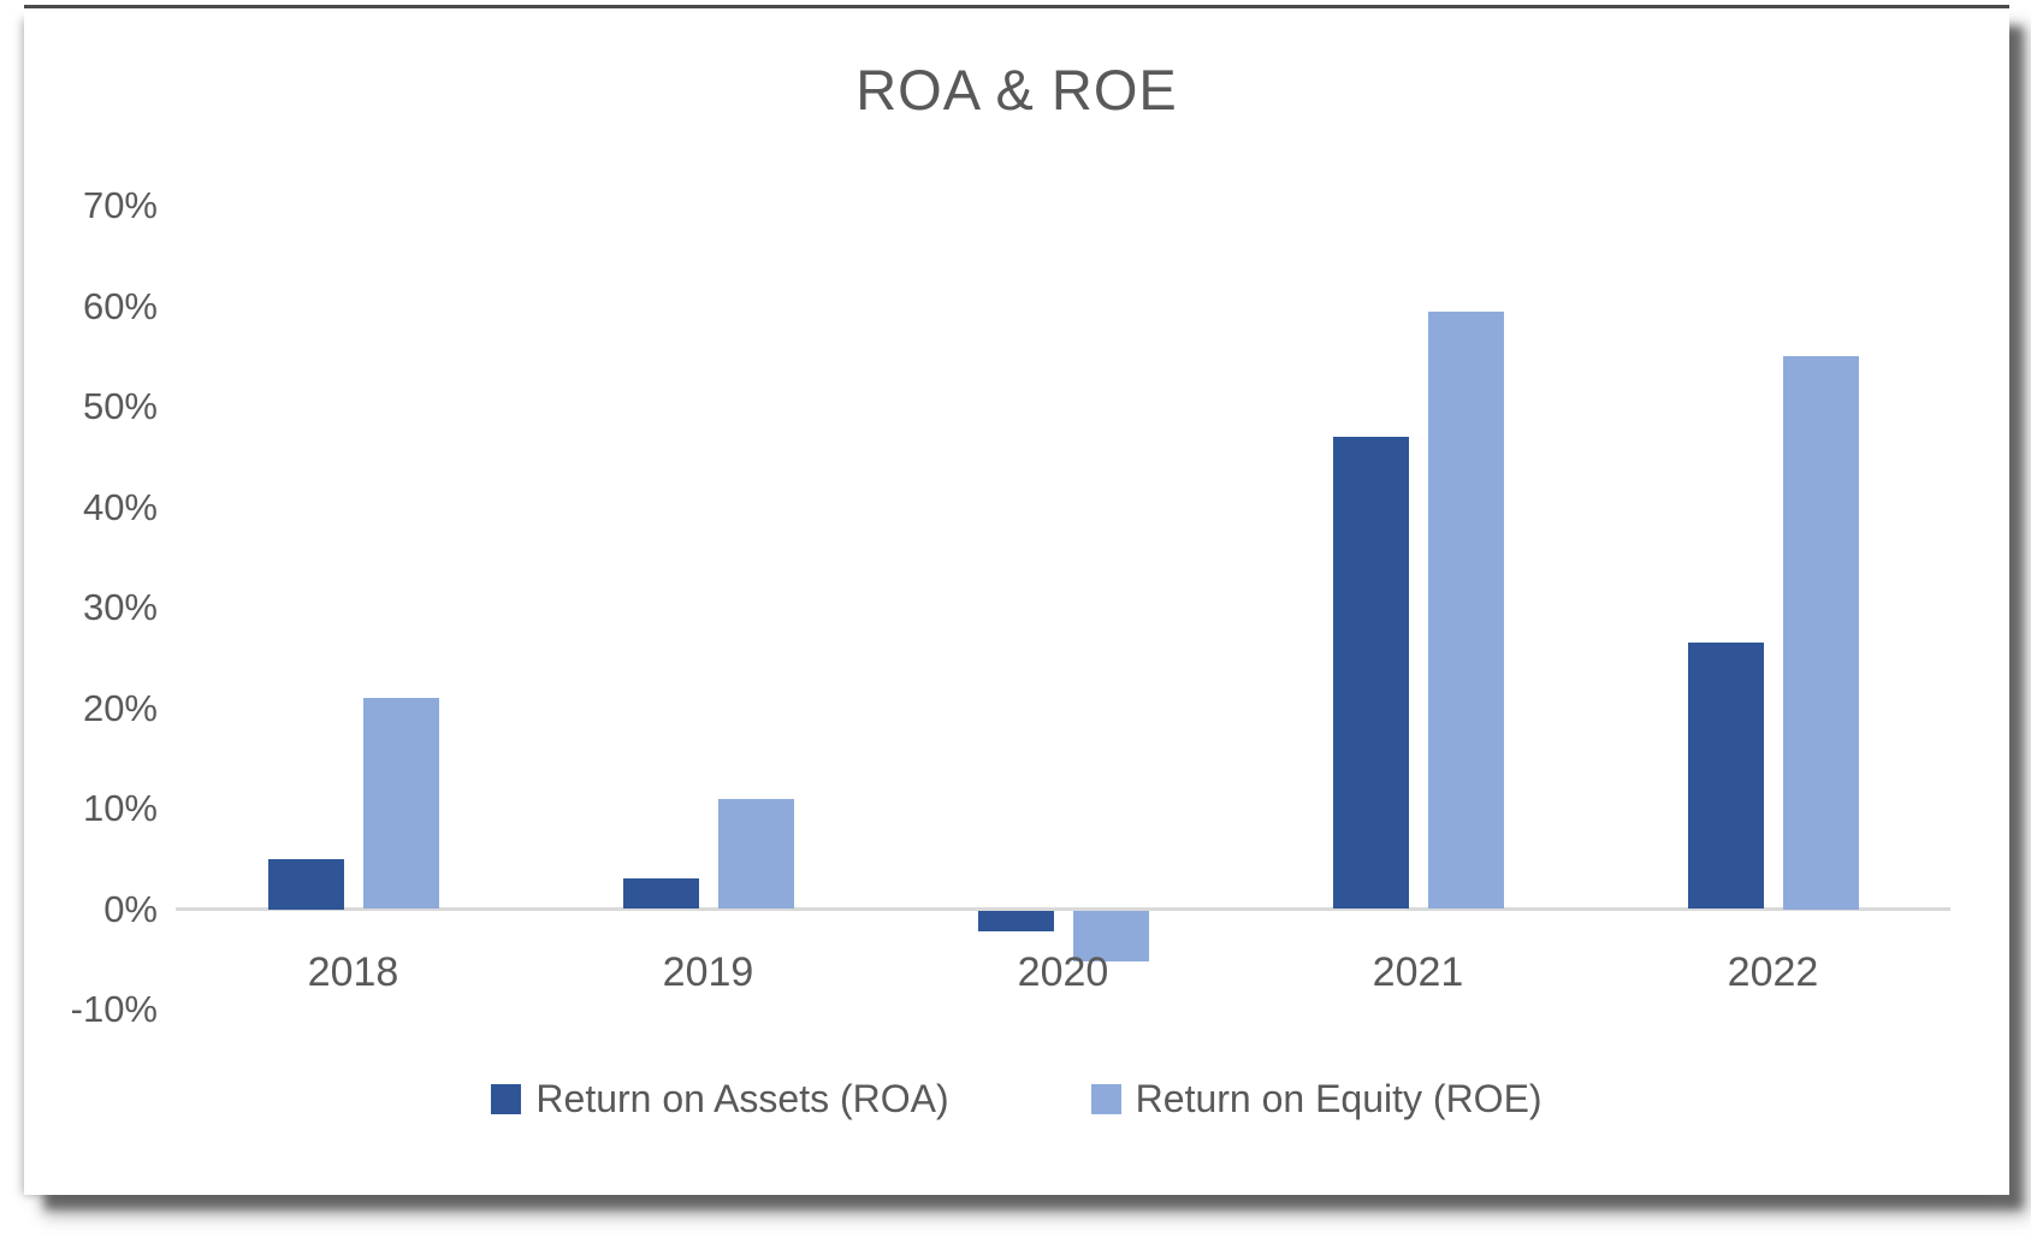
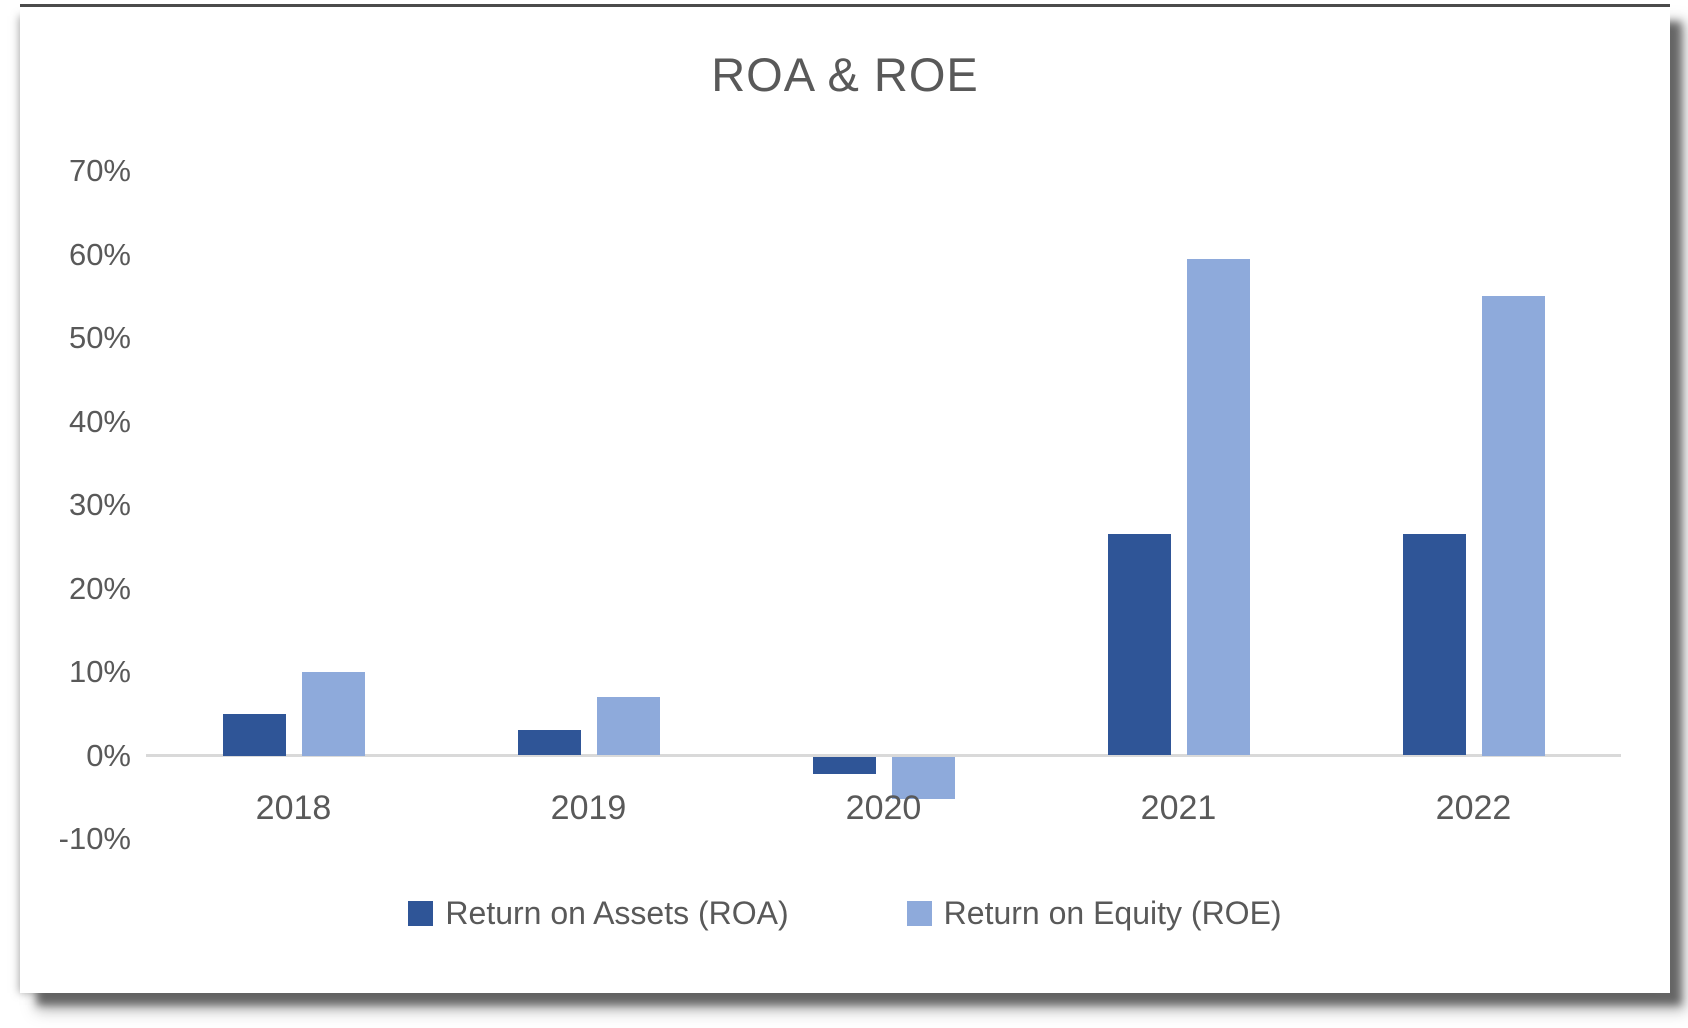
Return on Equity (ROE)/2018: 21% -> 10%
Return on Equity (ROE)/2019: 11% -> 7%
Return on Assets (ROA)/2021: 47% -> 26%
